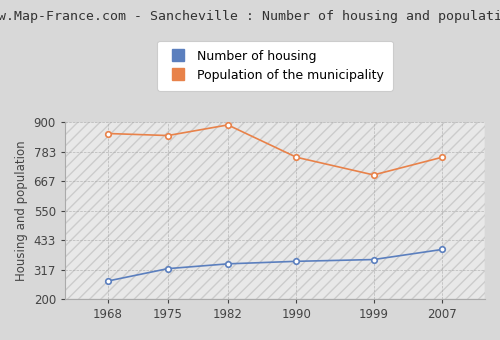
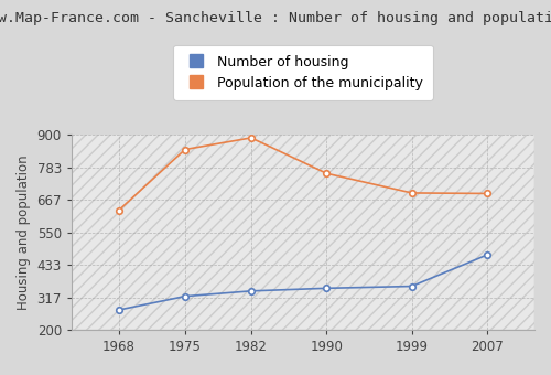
Population of the municipality/1968: 856 -> 630
Number of housing/2007: 397 -> 470
Population of the municipality/2007: 762 -> 690
